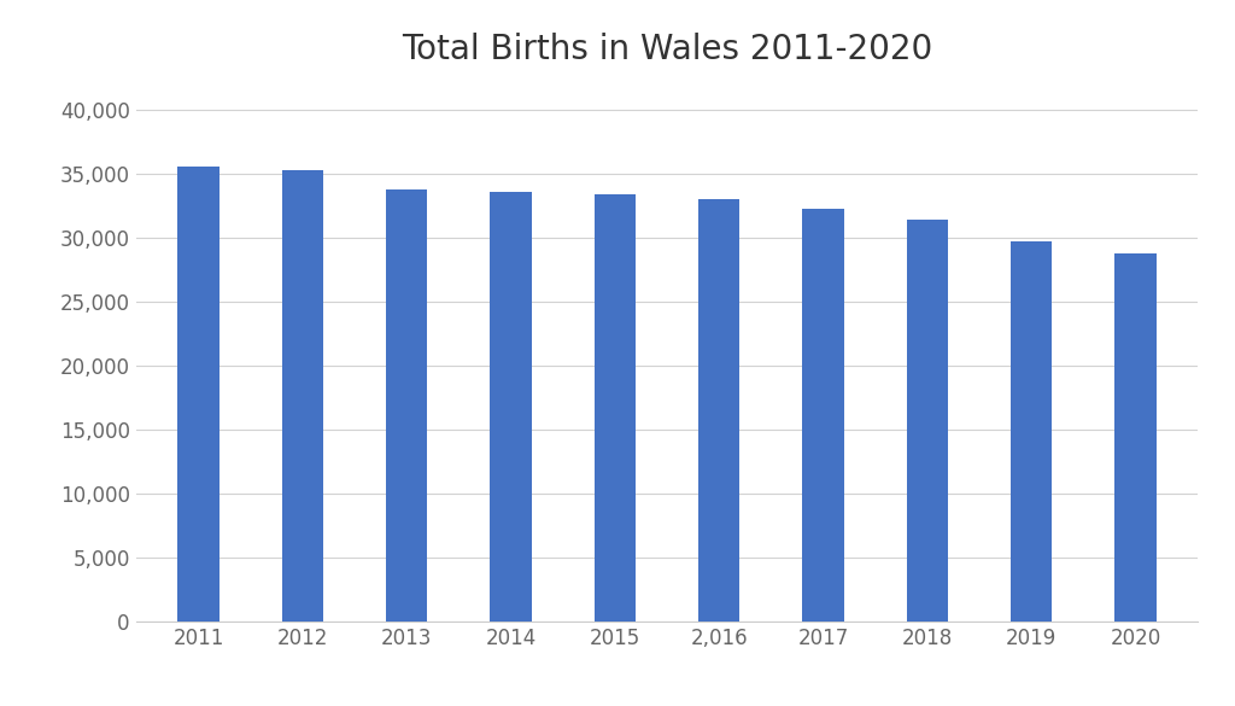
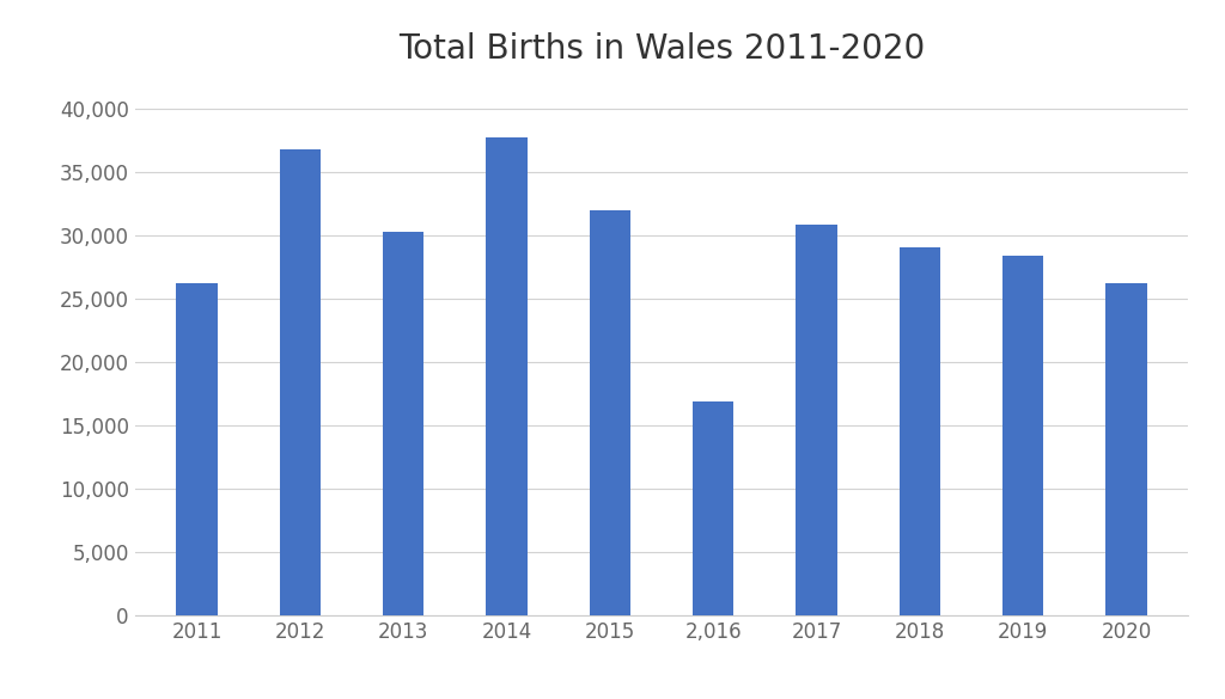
2011: 35,600 -> 26,200
2012: 35,300 -> 36,800
2013: 33,800 -> 30,300
2014: 33,600 -> 37,800
2015: 33,400 -> 32,000
2,016: 33,000 -> 16,900
2017: 32,300 -> 30,900
2018: 31,400 -> 29,100
2019: 29,700 -> 28,400
2020: 28,800 -> 26,200
